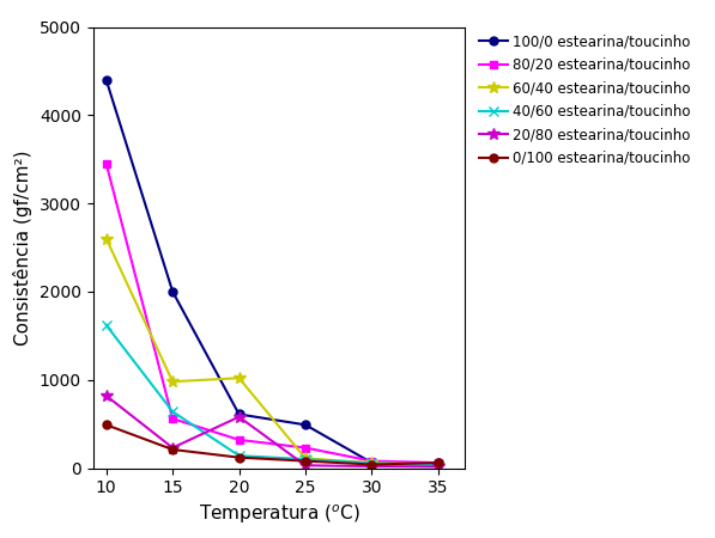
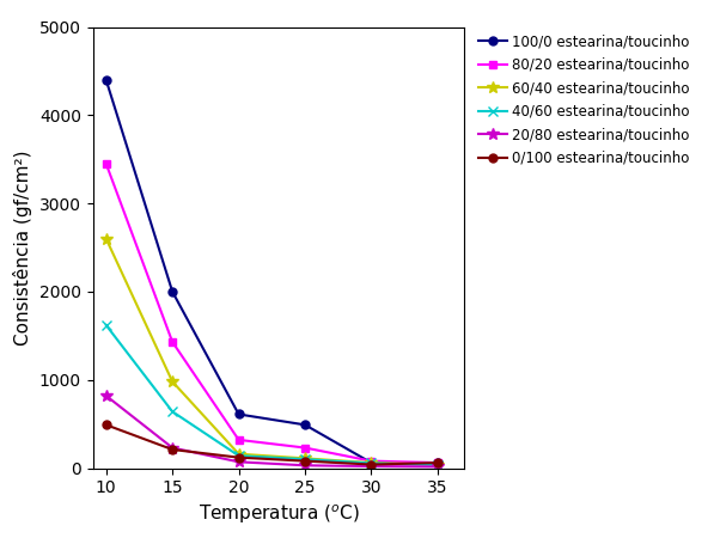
80/20 estearina/toucinho/15: 560 -> 1430
60/40 estearina/toucinho/20: 1020 -> 160
20/80 estearina/toucinho/20: 580 -> 70
